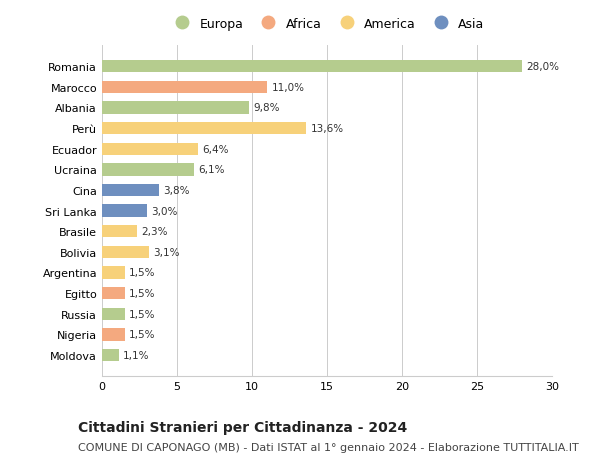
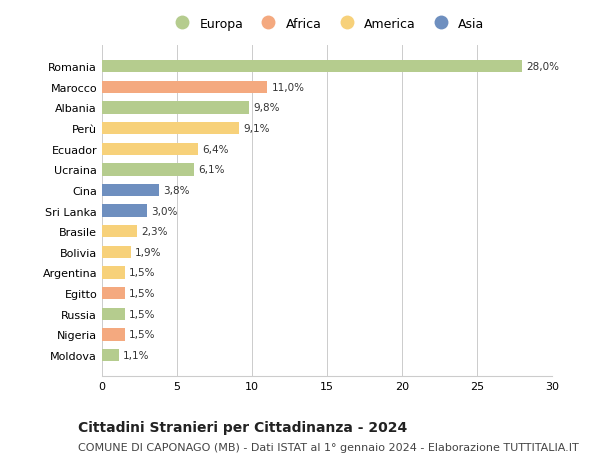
Perù: 13,6% -> 9,1%
Bolivia: 3,1% -> 1,9%
